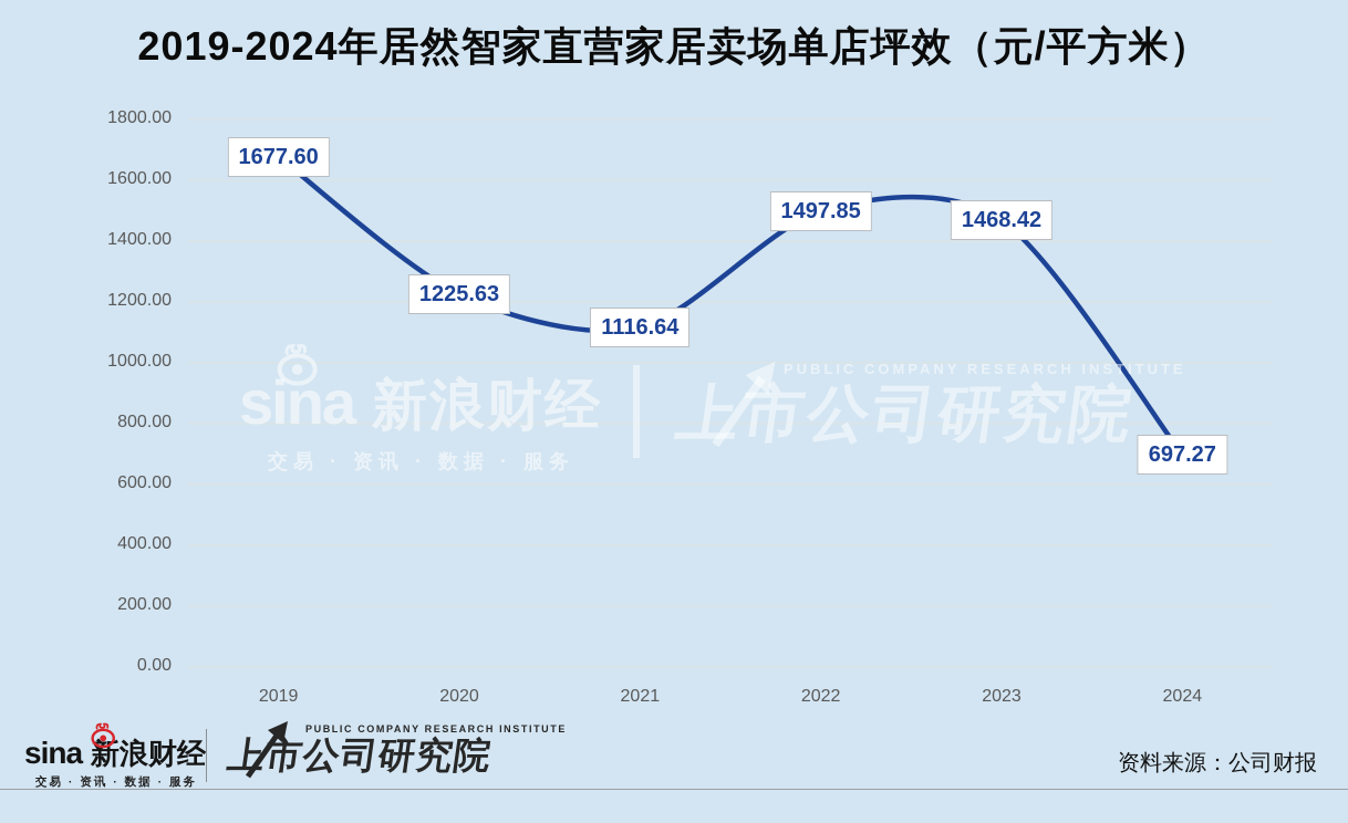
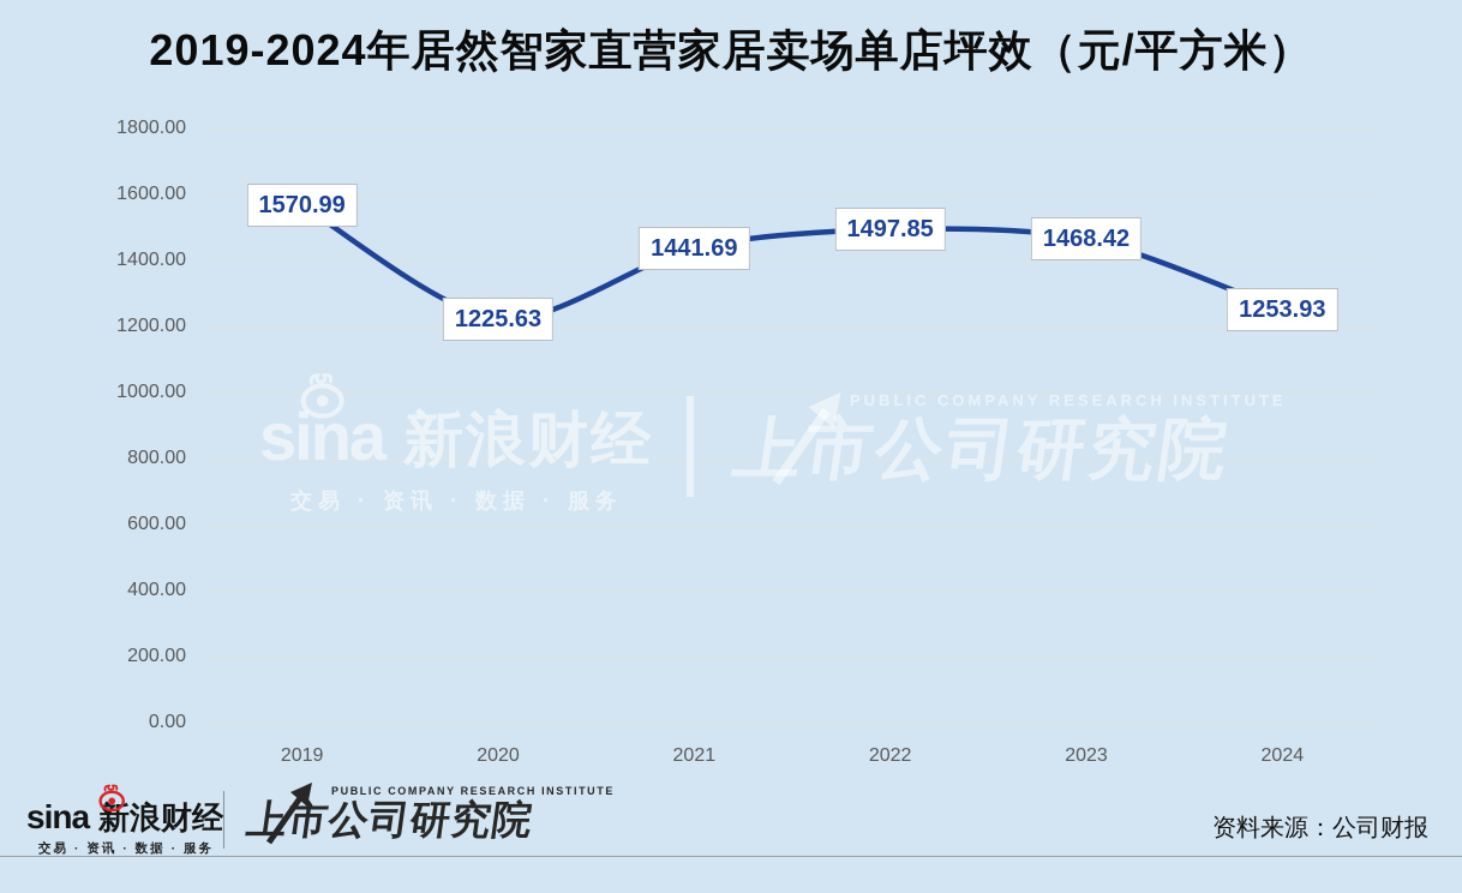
2019: 1677.60 -> 1570.99
2021: 1116.64 -> 1441.69
2024: 697.27 -> 1253.93
